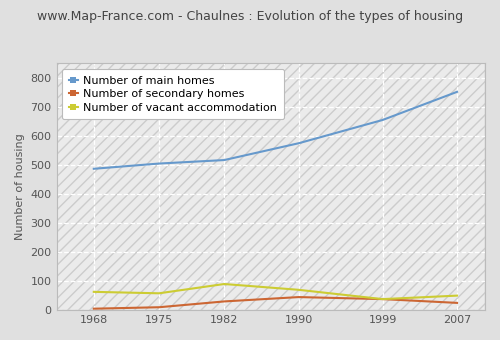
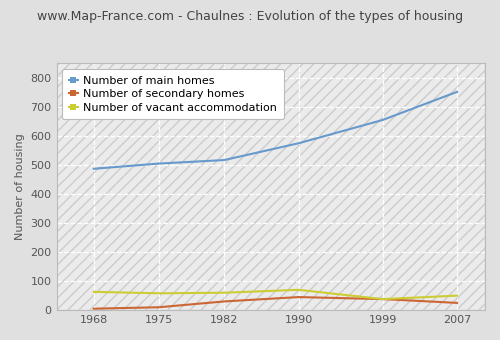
Number of vacant accommodation/1982: 90 -> 60
